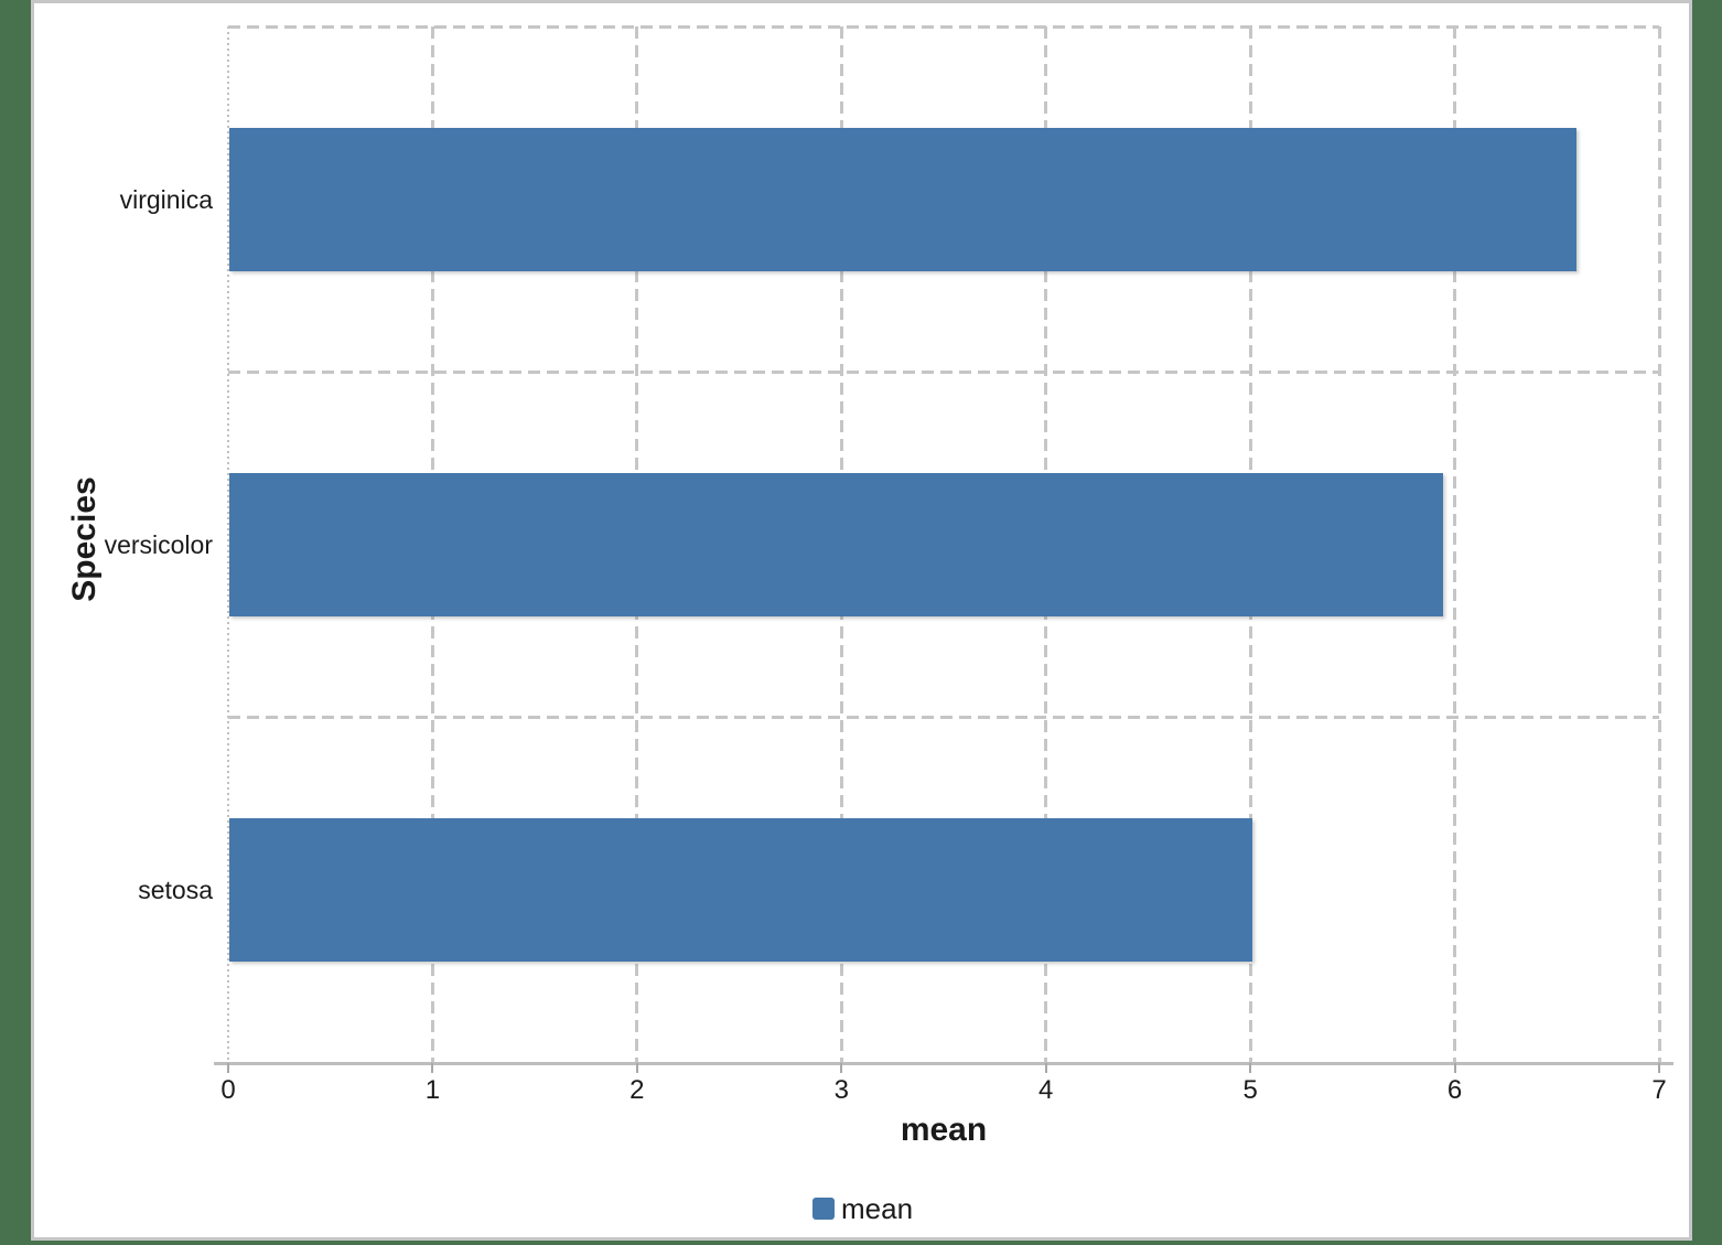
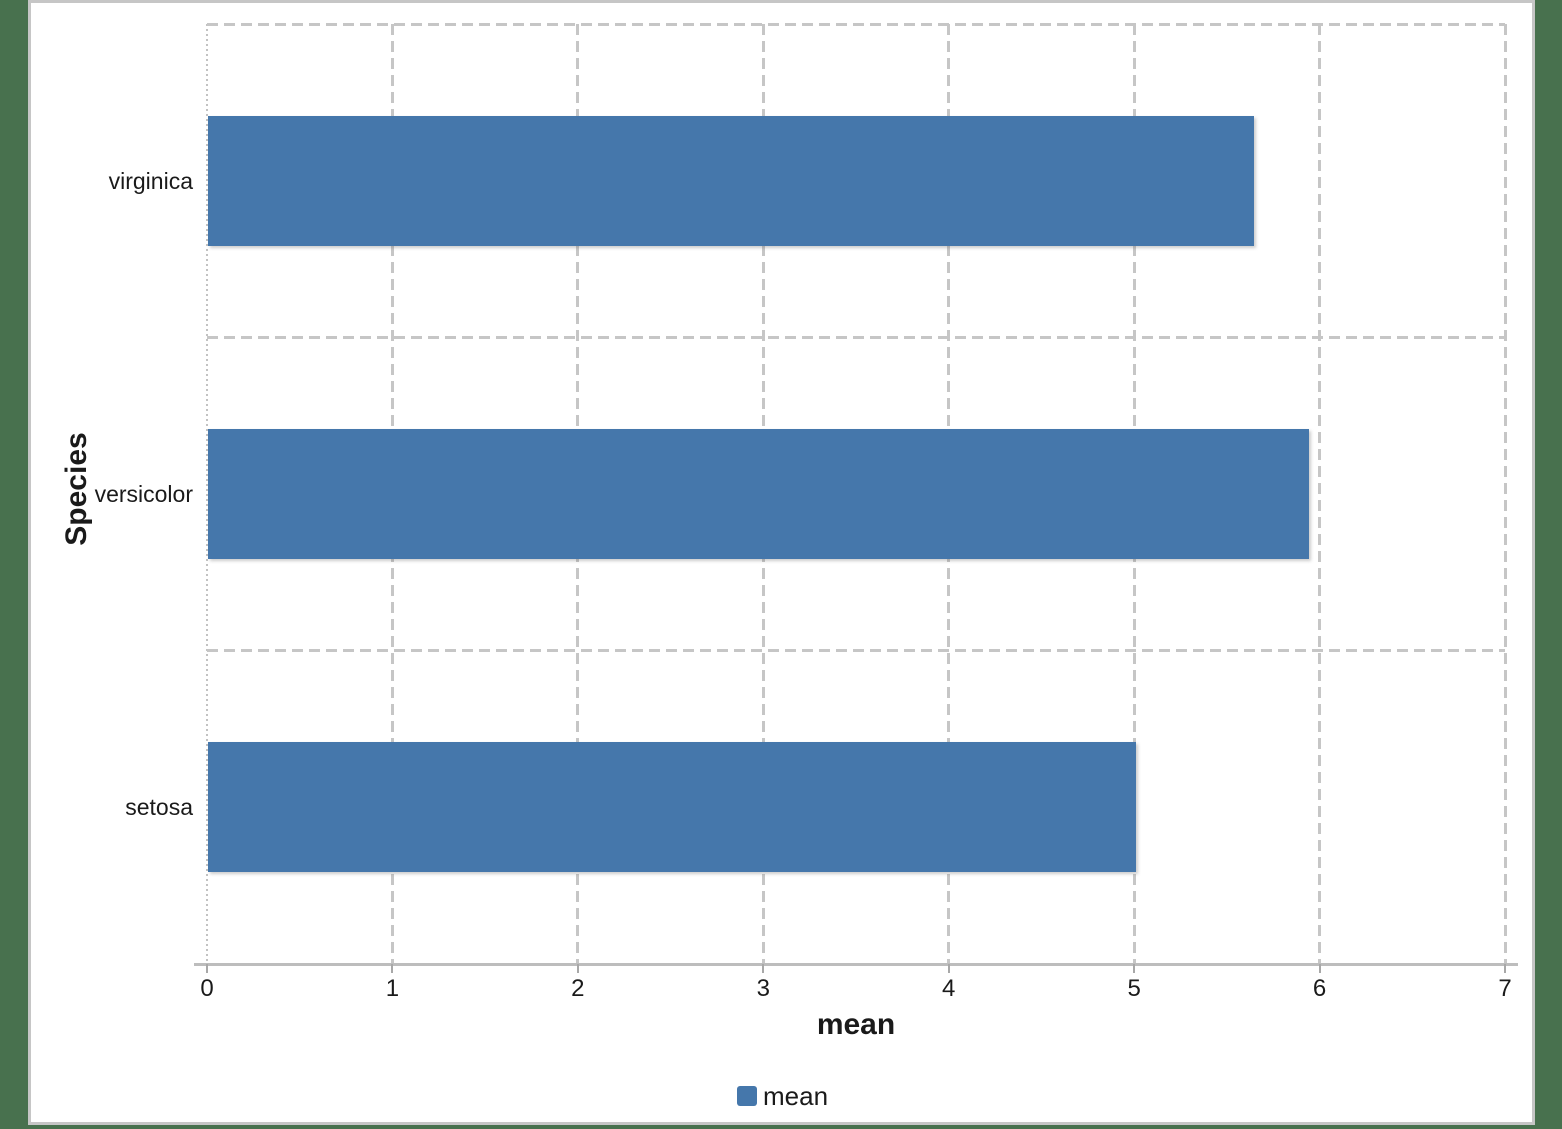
virginica: 6.59 -> 5.64
